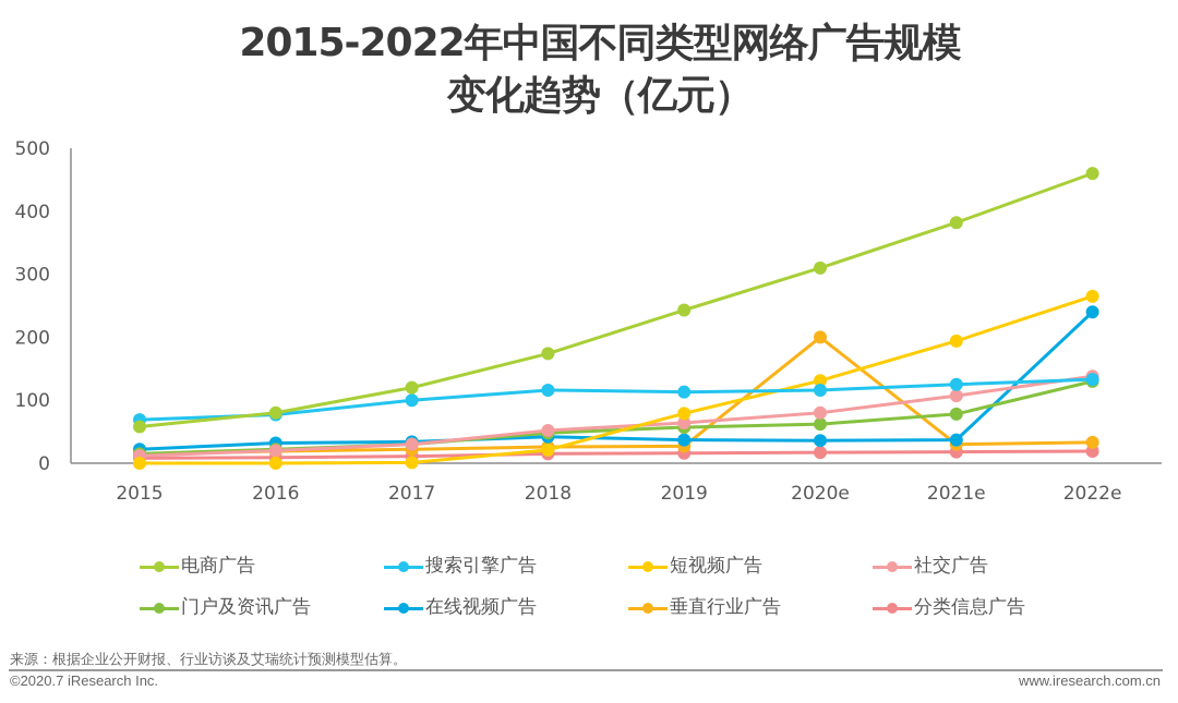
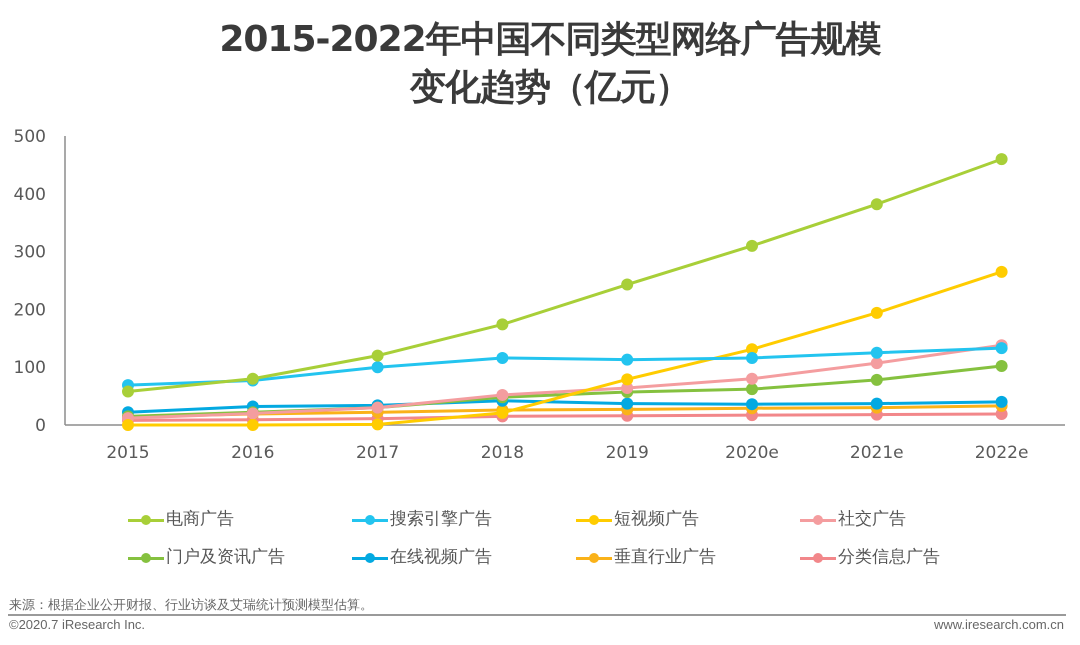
垂直行业广告/2020e: 200 -> 30
门户及资讯广告/2022e: 130 -> 100
在线视频广告/2022e: 240 -> 40
